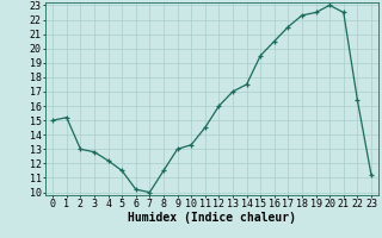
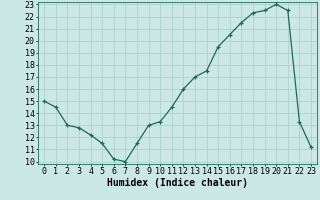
1: 15.2 -> 14.5
22: 16.4 -> 13.3
